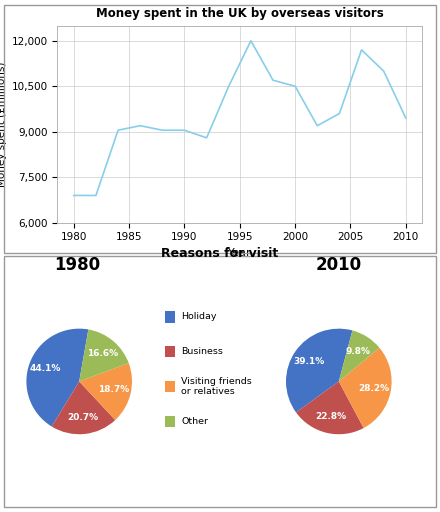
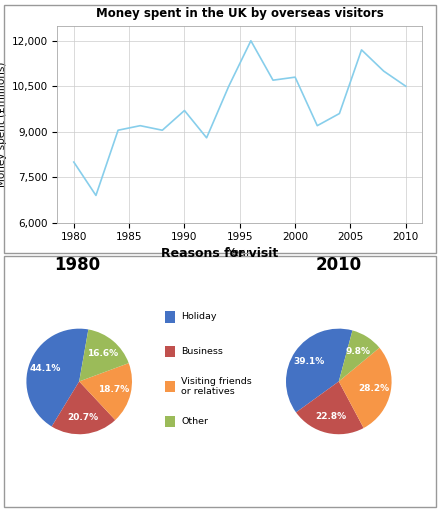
1980: 6,900 -> 8,000
1990: 9,050 -> 9,700
2000: 10,500 -> 10,800
2010: 9,450 -> 10,500
